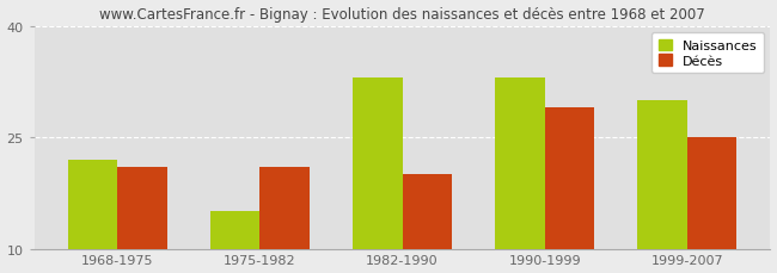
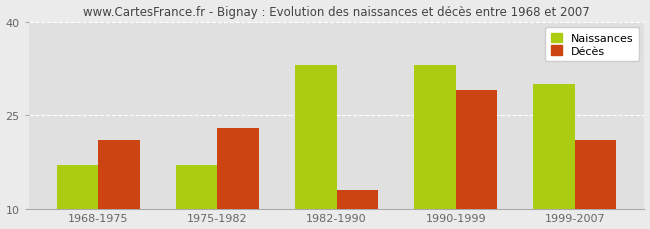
Naissances/1968-1975: 22 -> 17
Naissances/1975-1982: 15 -> 17
Décès/1975-1982: 21 -> 23
Décès/1982-1990: 20 -> 13
Décès/1999-2007: 25 -> 21
